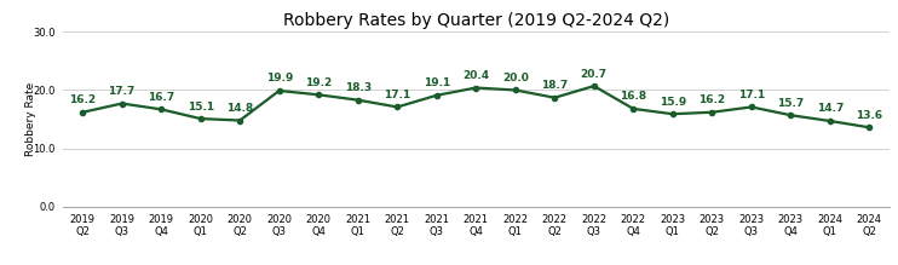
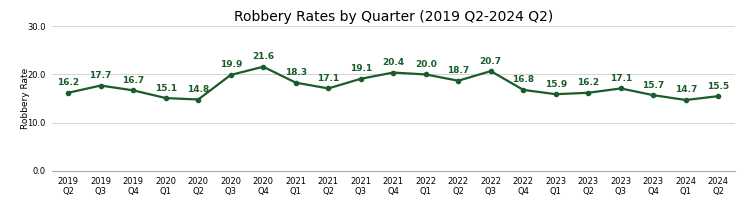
2020 Q4: 19.2 -> 21.6
2024 Q2: 13.6 -> 15.5
